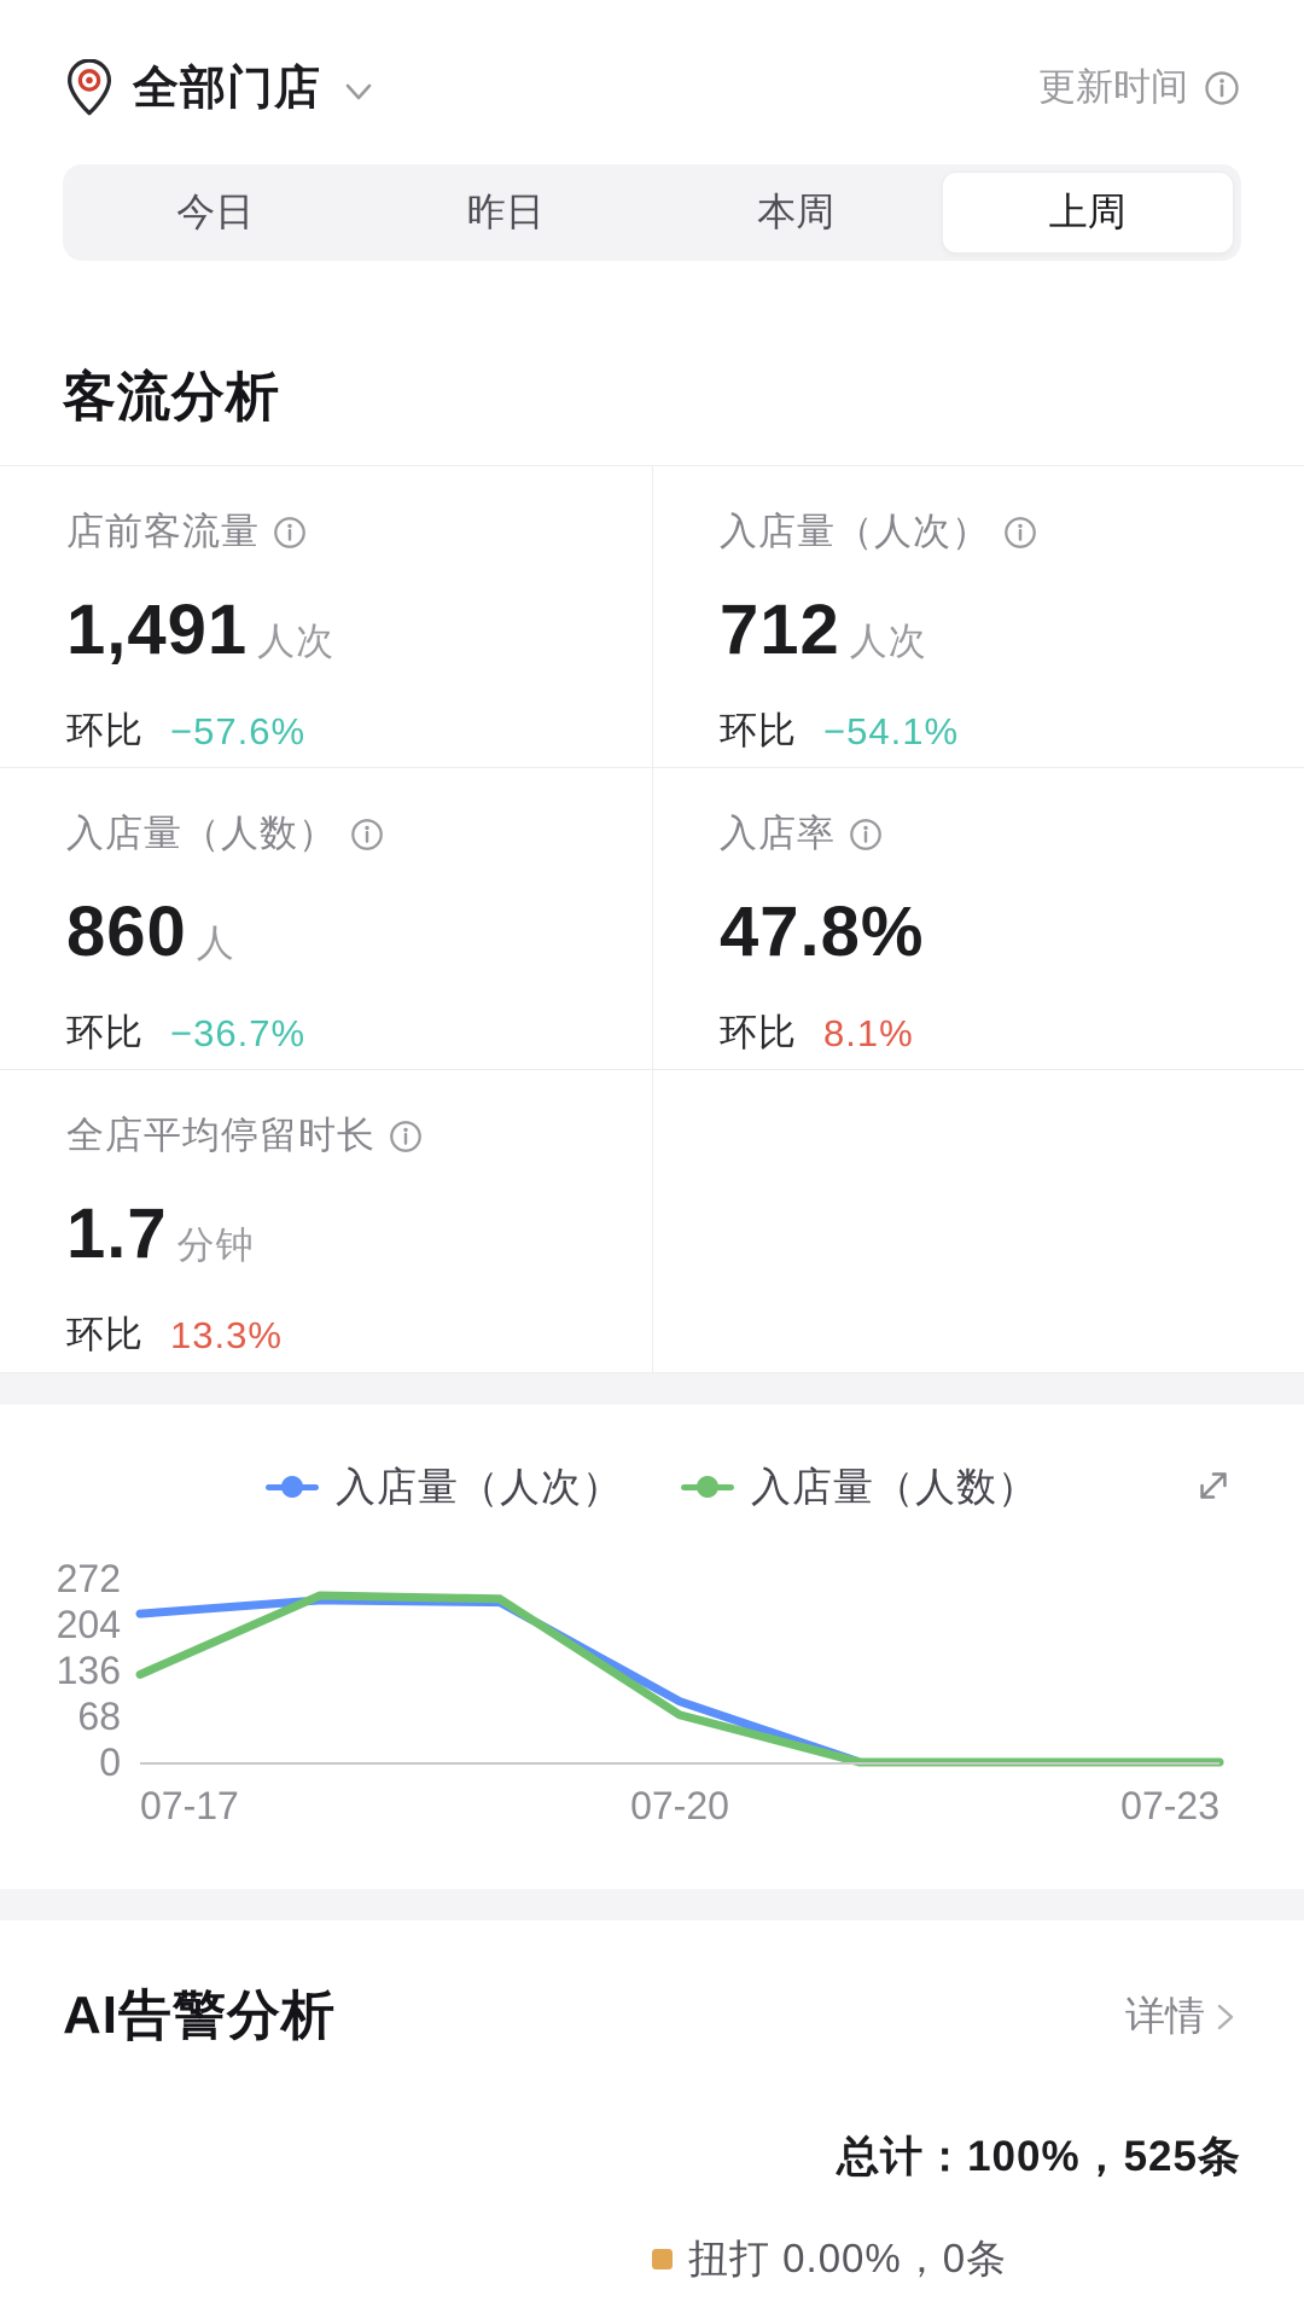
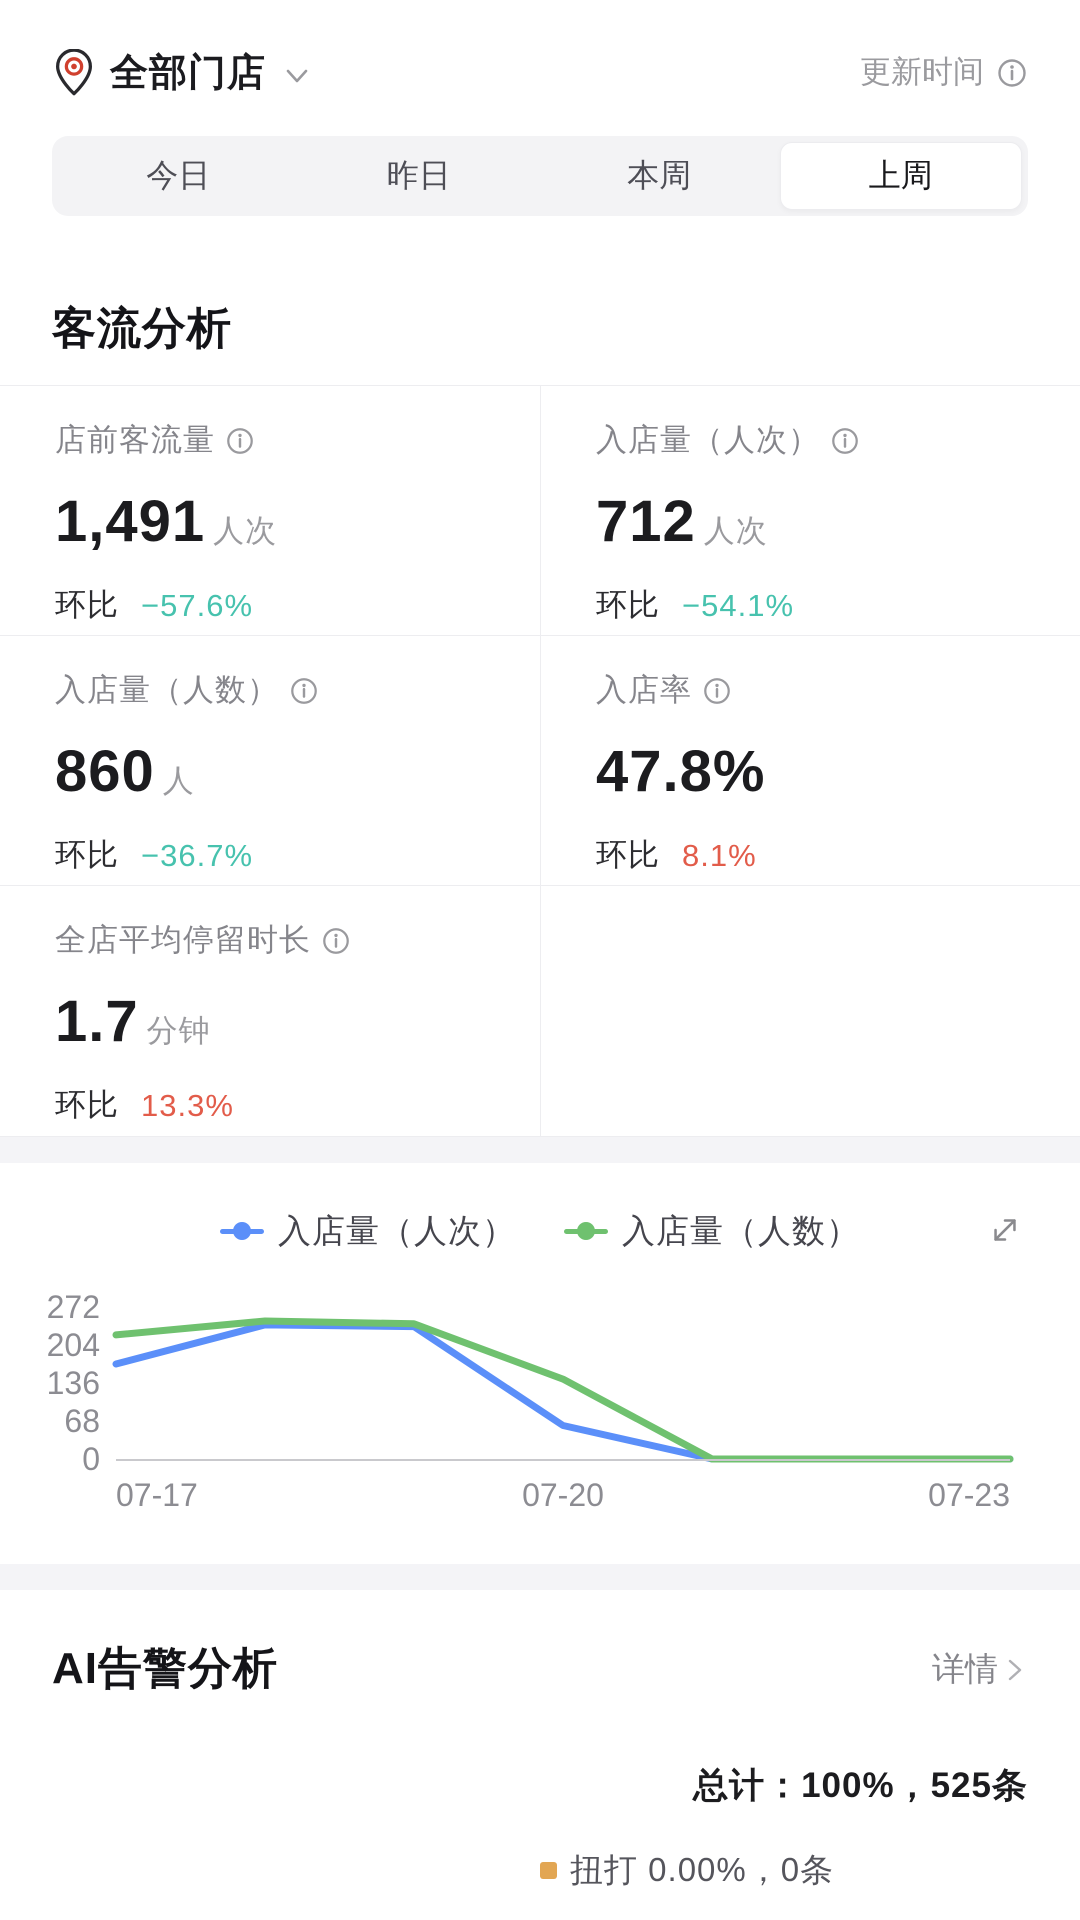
入店量（人次）/07-17: 220 -> 170
入店量（人数）/07-17: 130 -> 220
入店量（人次）/07-20: 90 -> 60
入店量（人数）/07-20: 70 -> 140
